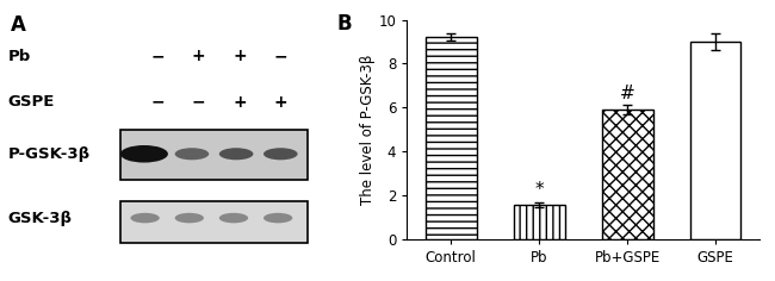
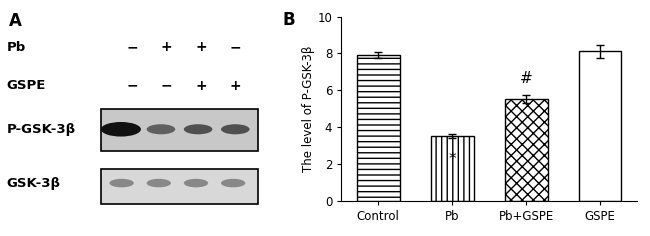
Control: 9.2 -> 7.9
Pb: 1.6 -> 3.5
Pb+GSPE: 5.9 -> 5.5
GSPE: 9.0 -> 8.1
